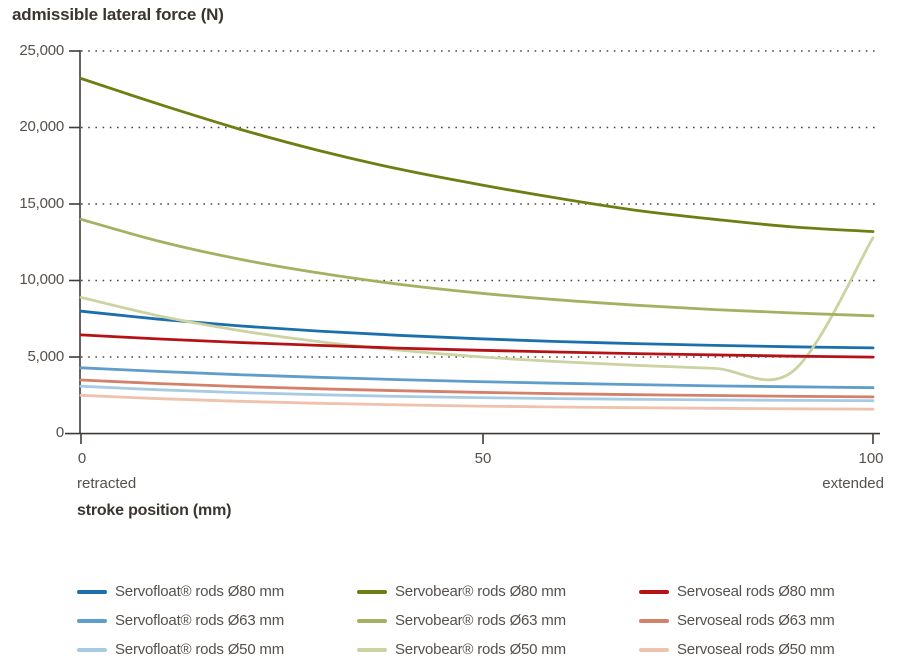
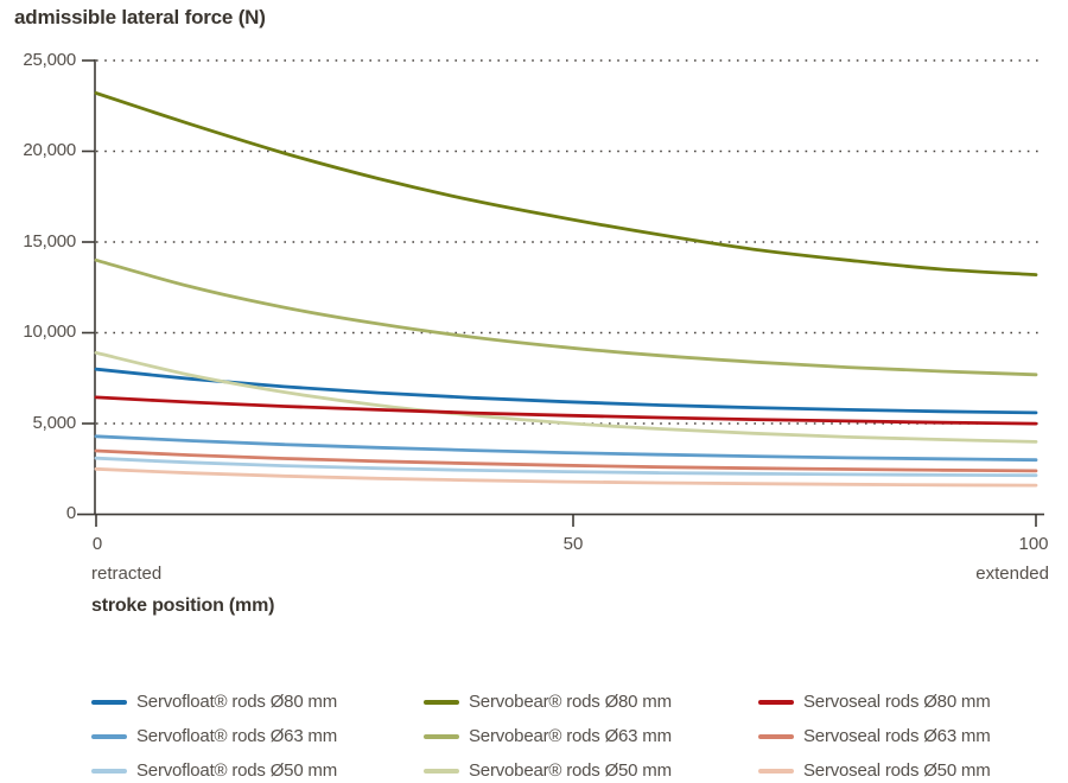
Servobear® rods Ø50 mm/100: 12800 -> 4000
